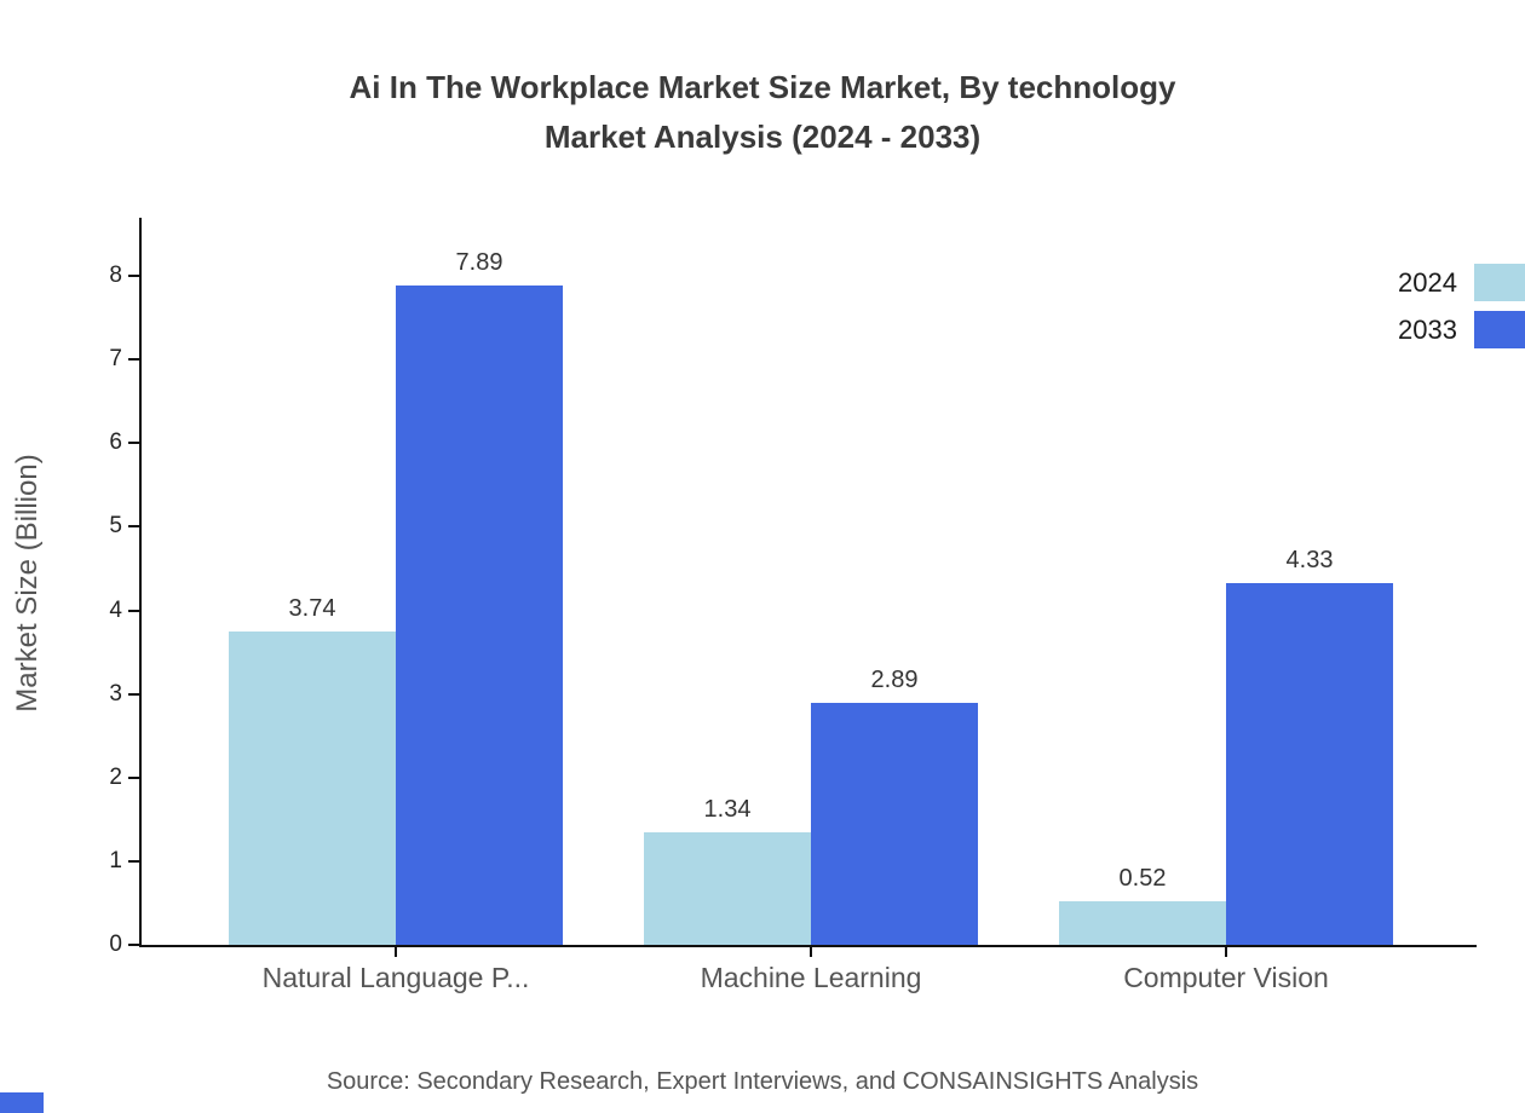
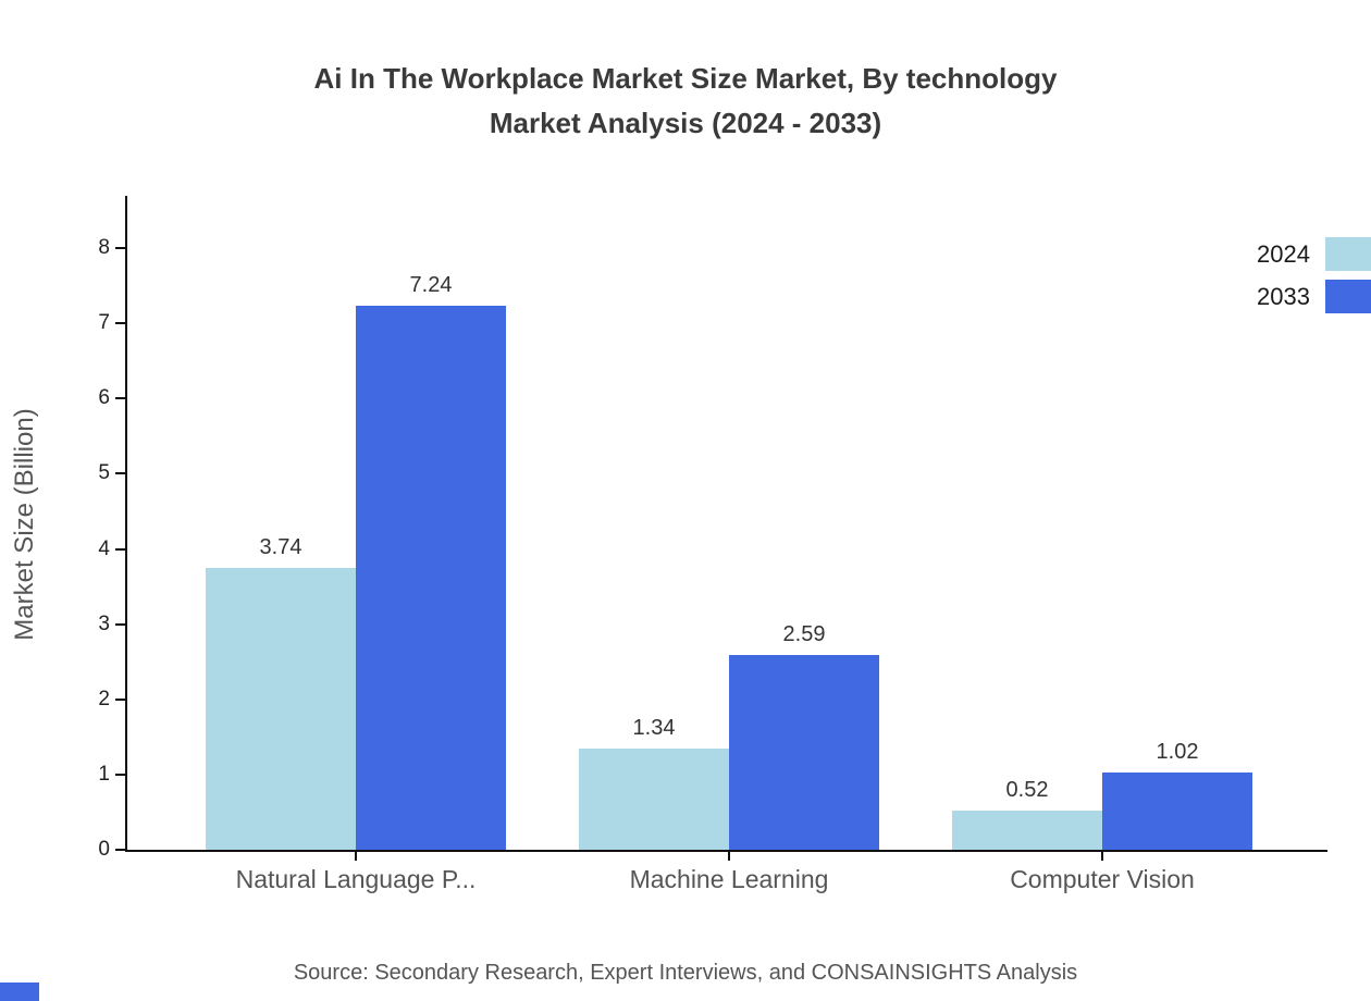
2033/Natural Language P...: 7.89 -> 7.24
2033/Machine Learning: 2.89 -> 2.59
2033/Computer Vision: 4.33 -> 1.02
